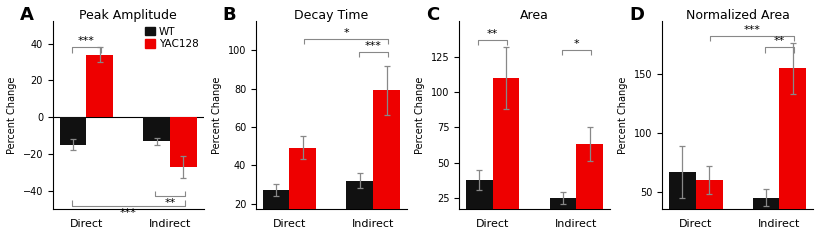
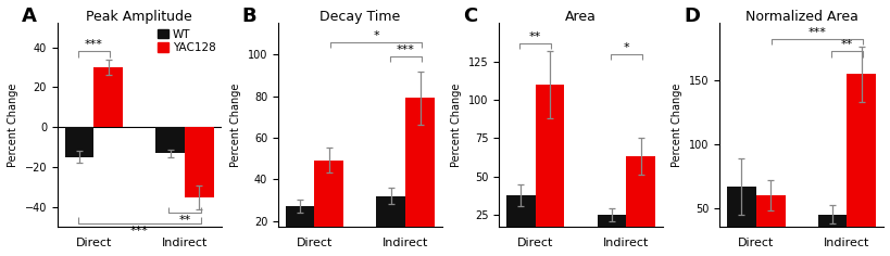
Peak Amplitude/YAC128/Direct: 34 -> 30
Peak Amplitude/YAC128/Indirect: -27 -> -35
